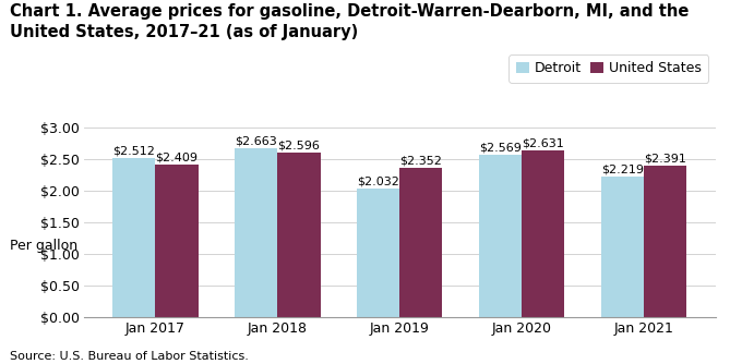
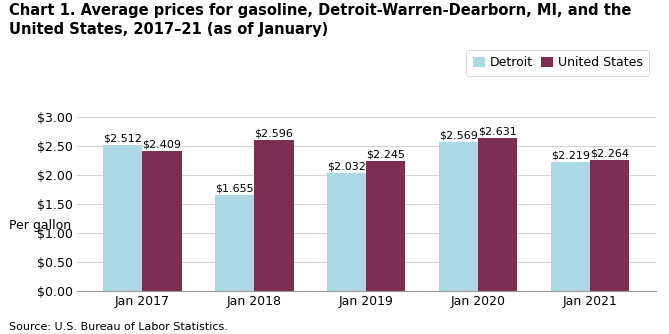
Detroit/Jan 2018: $2.663 -> $1.655
United States/Jan 2019: $2.352 -> $2.245
United States/Jan 2021: $2.391 -> $2.264
